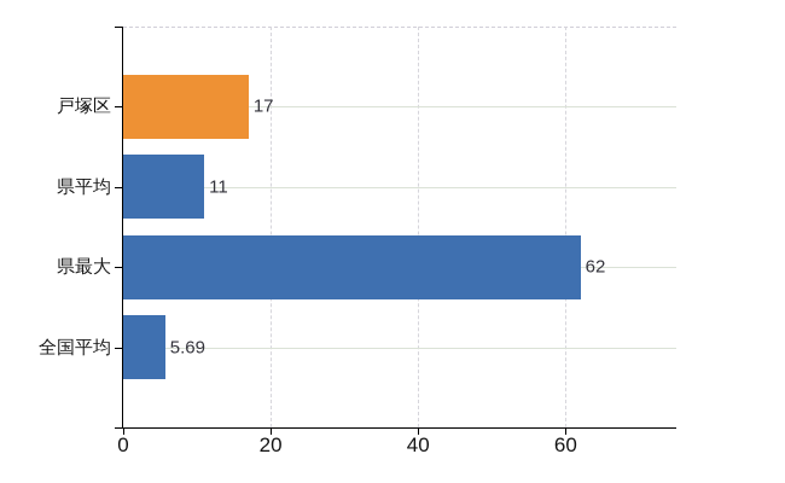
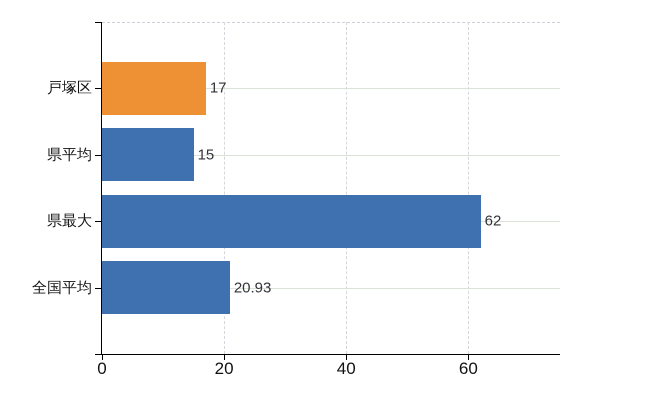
県平均: 11 -> 15
全国平均: 5.69 -> 20.93
